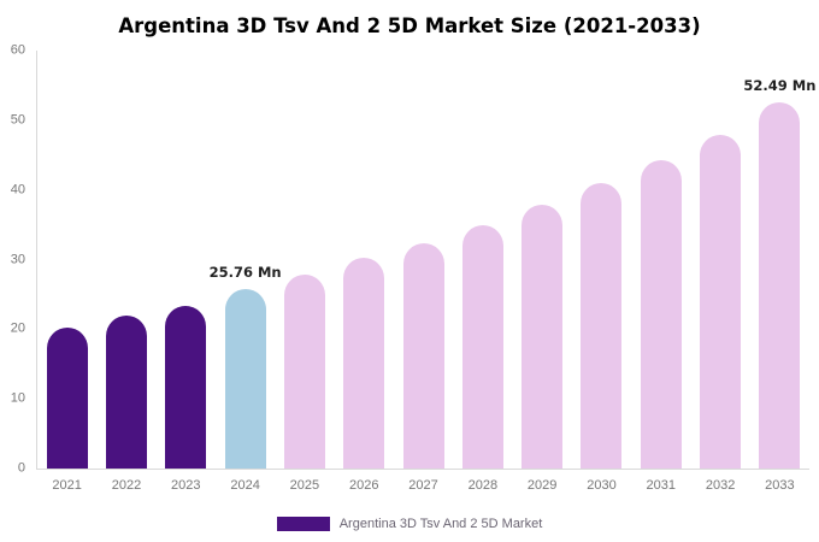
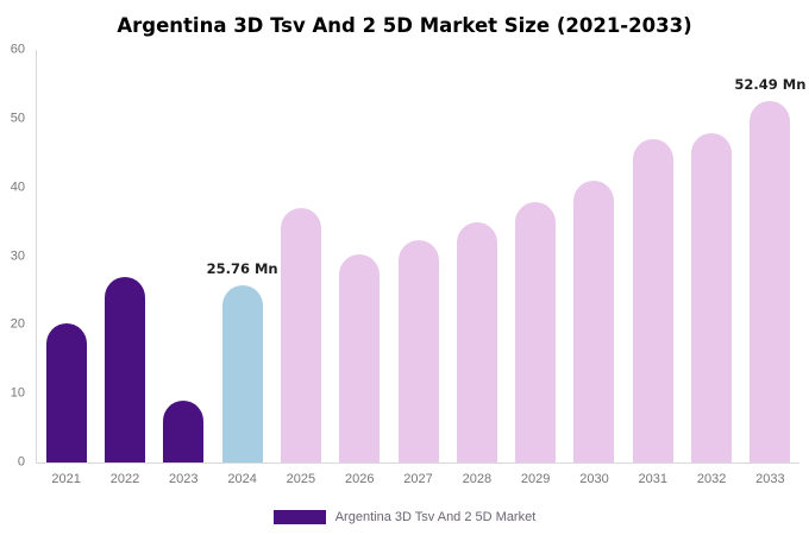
2022: 22 -> 27
2023: 23 -> 9
2025: 28 -> 37
2031: 44 -> 47
